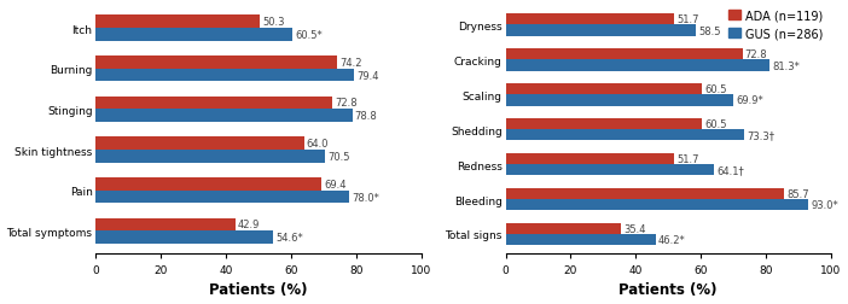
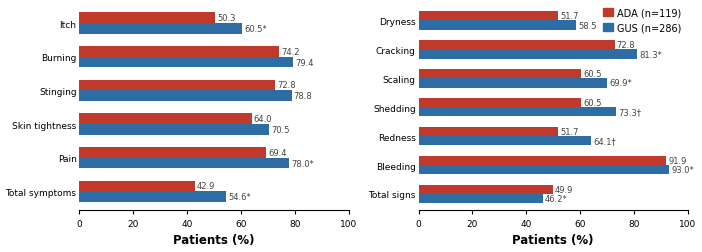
ADA (n=119)/Bleeding: 85.7 -> 91.9
ADA (n=119)/Total signs: 35.4 -> 49.9
